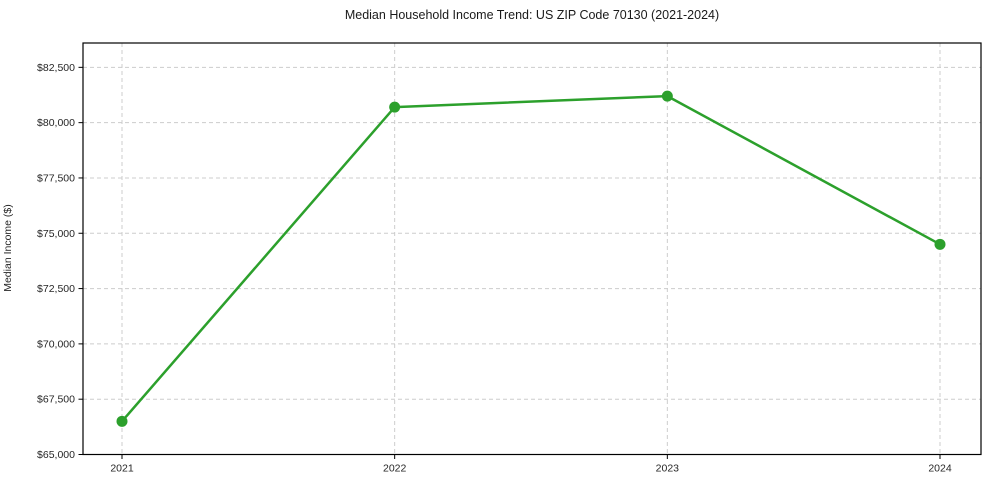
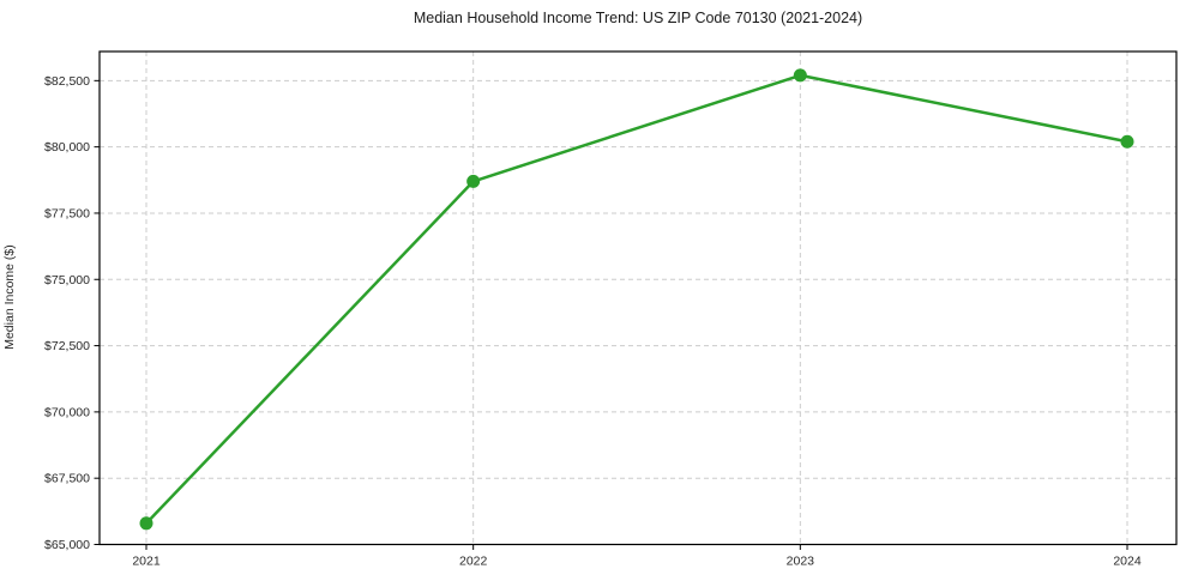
2021: $66500 -> $65800
2022: $80700 -> $78700
2023: $81200 -> $82700
2024: $74500 -> $80200
